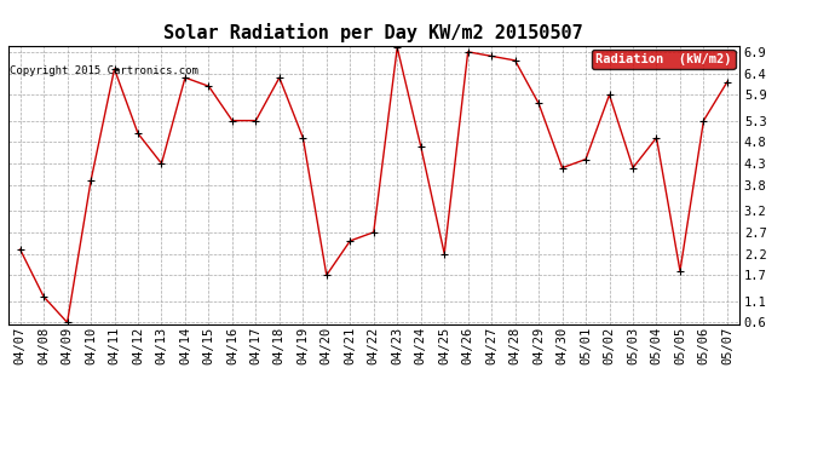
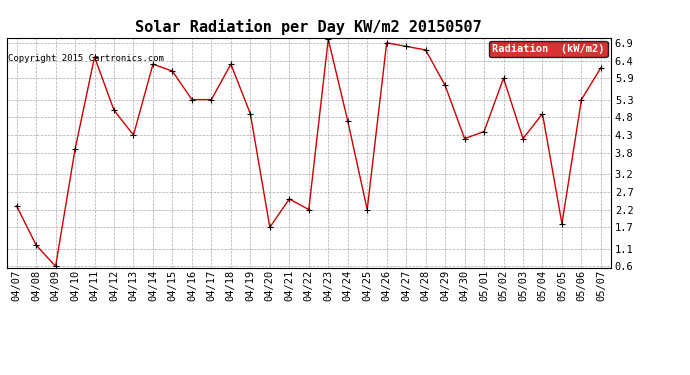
04/22: 2.7 -> 2.2
